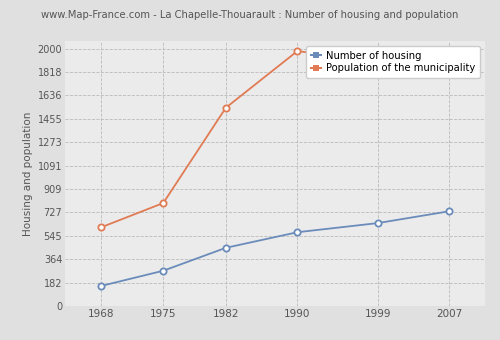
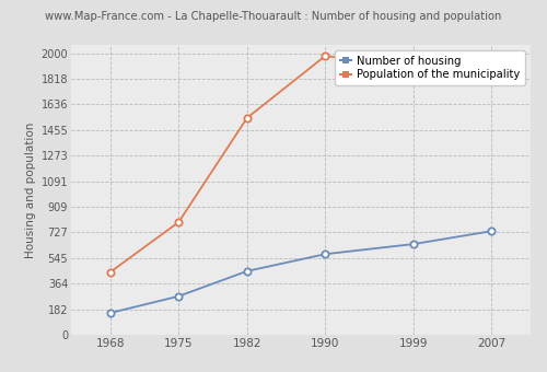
Population of the municipality/1968: 610 -> 440
